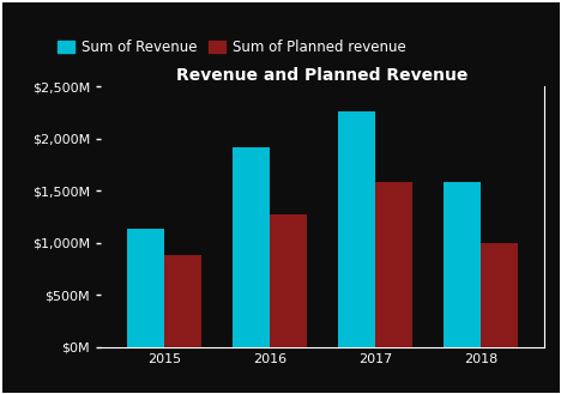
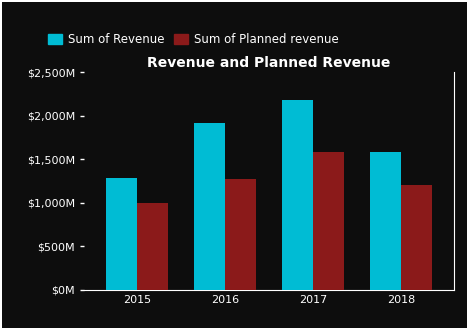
Sum of Revenue/2015: $1,140M -> $1,280M
Sum of Planned revenue/2015: $880M -> $1,000M
Sum of Revenue/2017: $2,260M -> $2,180M
Sum of Planned revenue/2018: $1,000M -> $1,200M
